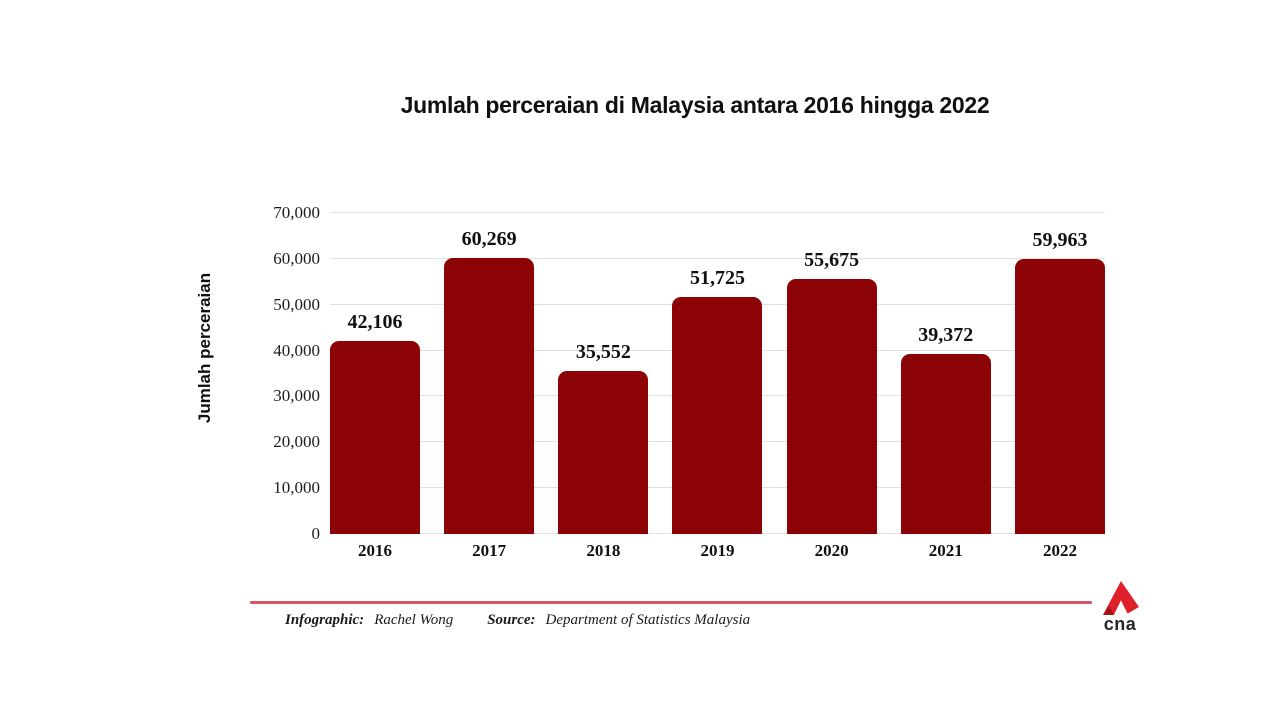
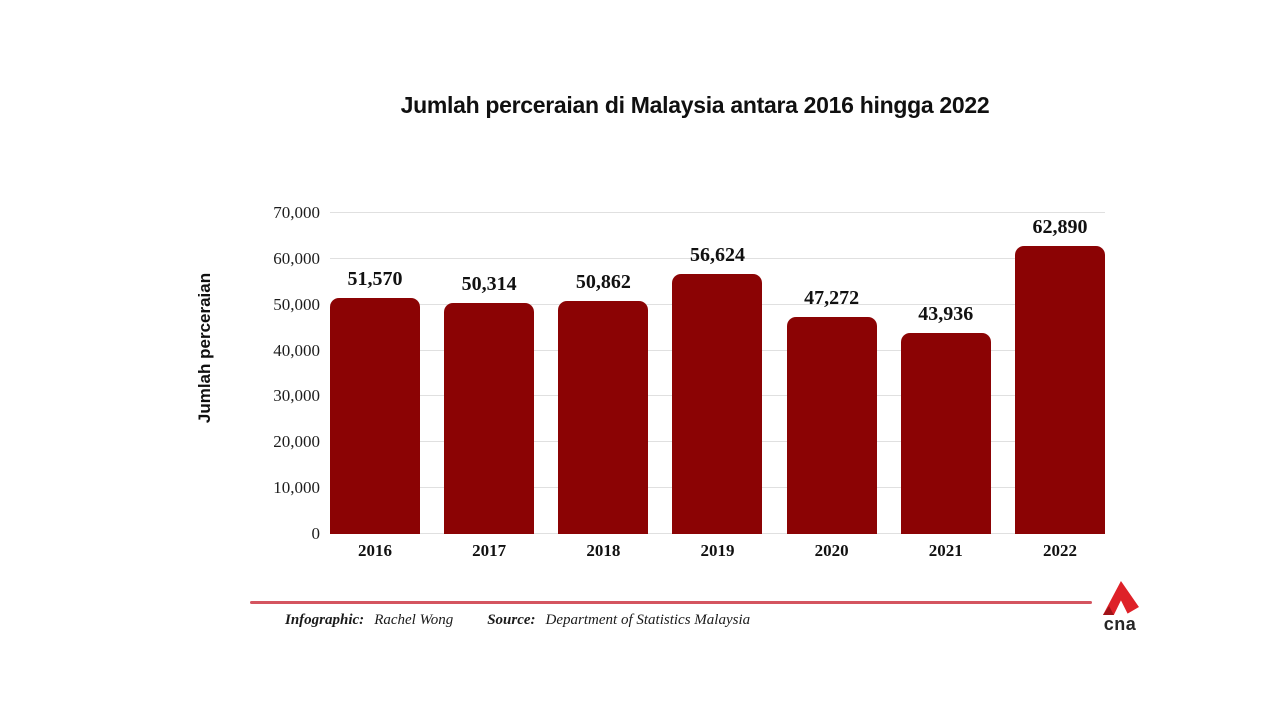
2016: 42,106 -> 51,570
2017: 60,269 -> 50,314
2018: 35,552 -> 50,862
2019: 51,725 -> 56,624
2020: 55,675 -> 47,272
2021: 39,372 -> 43,936
2022: 59,963 -> 62,890
